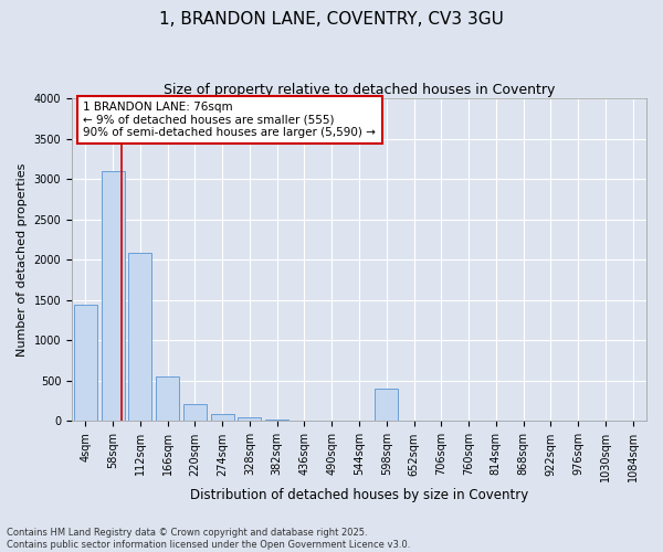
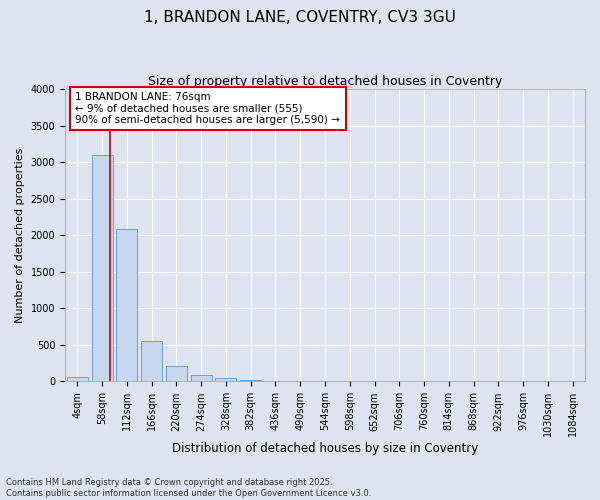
4sqm: 1440 -> 60
598sqm: 400 -> 0
